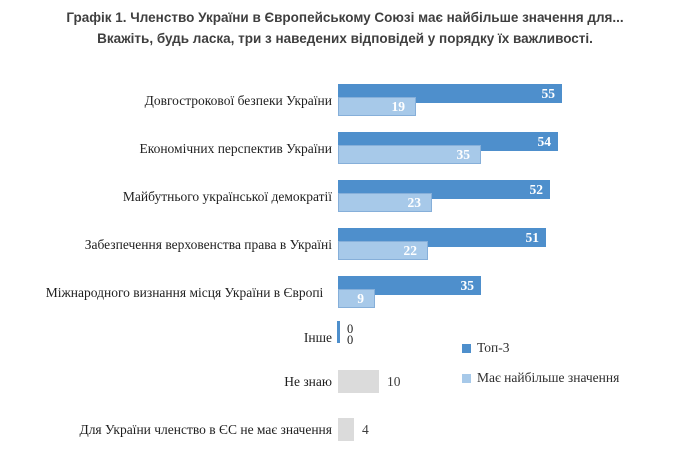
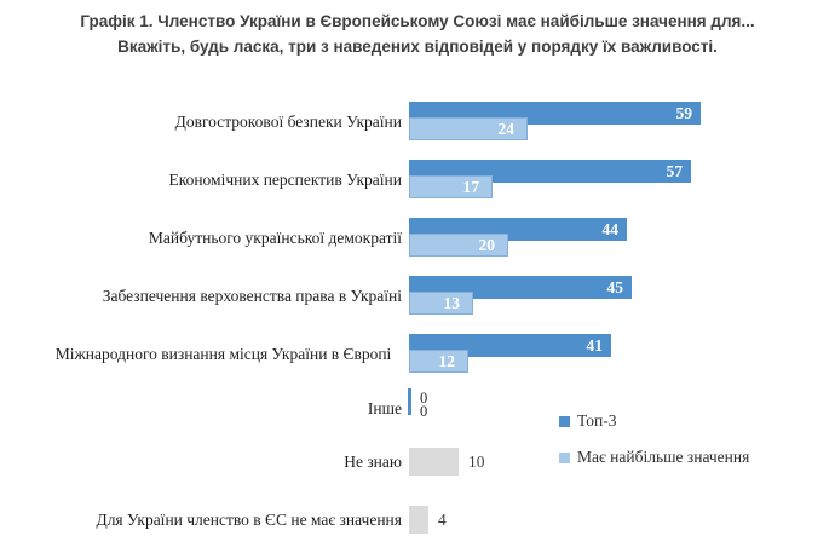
Топ-3/Довгострокової безпеки України: 55 -> 59
Має найбільше значення/Довгострокової безпеки України: 19 -> 24
Топ-3/Економічних перспектив України: 54 -> 57
Має найбільше значення/Економічних перспектив України: 35 -> 17
Топ-3/Майбутнього української демократії: 52 -> 44
Має найбільше значення/Майбутнього української демократії: 23 -> 20
Топ-3/Забезпечення верховенства права в Україні: 51 -> 45
Має найбільше значення/Забезпечення верховенства права в Україні: 22 -> 13
Топ-3/Міжнародного визнання місця України в Європі: 35 -> 41
Має найбільше значення/Міжнародного визнання місця України в Європі: 9 -> 12
